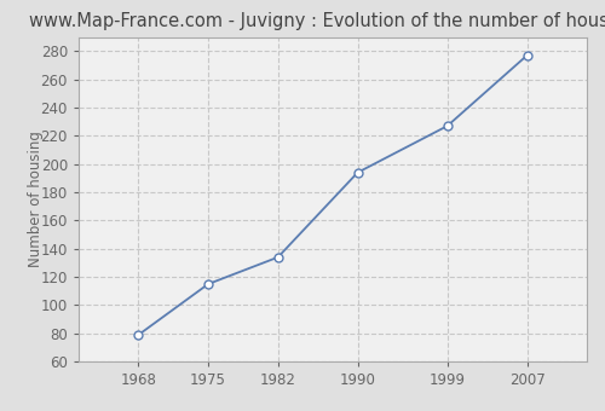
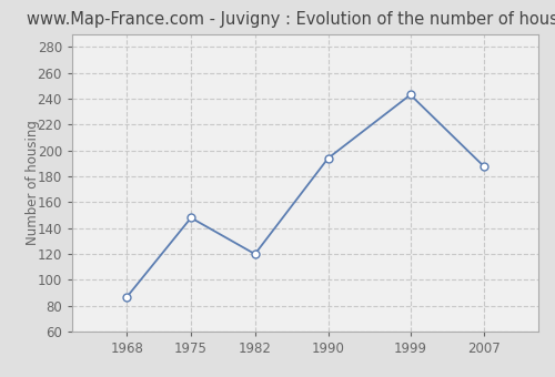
1968: 79 -> 87
1975: 115 -> 148
1982: 134 -> 120
1999: 227 -> 243
2007: 277 -> 188
